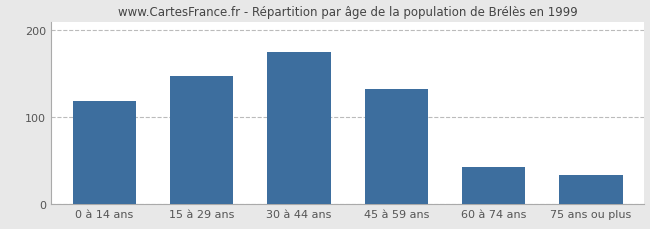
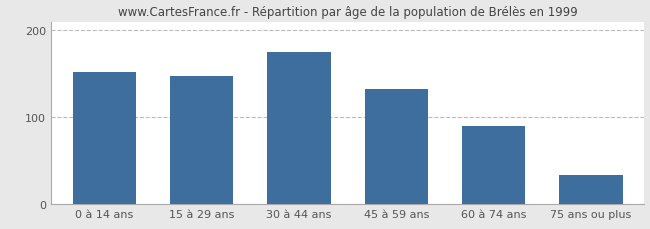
0 à 14 ans: 118 -> 152
60 à 74 ans: 42 -> 90
